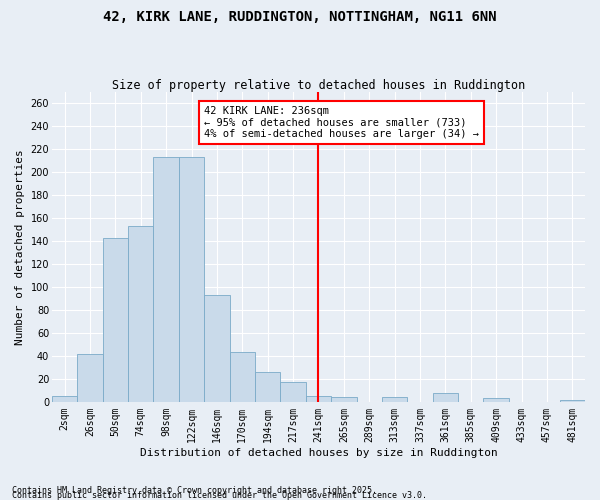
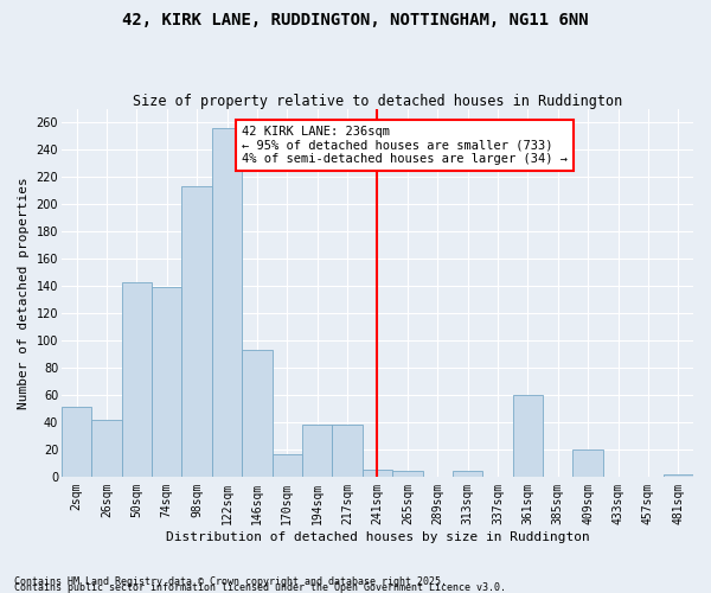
2sqm: 5 -> 51
74sqm: 153 -> 139
122sqm: 213 -> 256
170sqm: 43 -> 16
194sqm: 26 -> 38
217sqm: 17 -> 38
361sqm: 8 -> 60
409sqm: 3 -> 20
